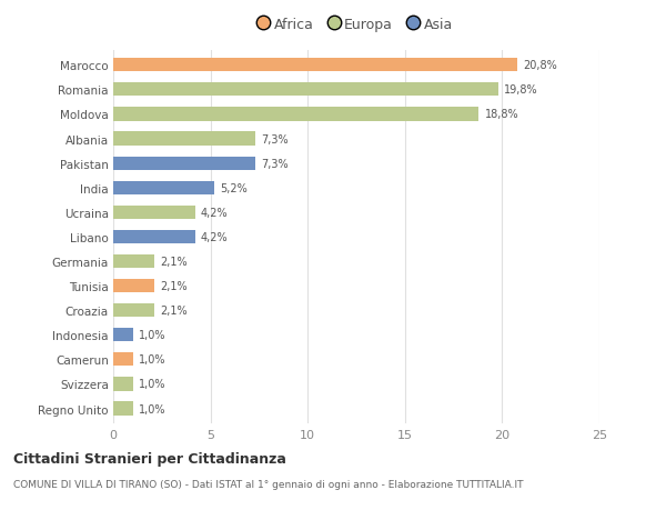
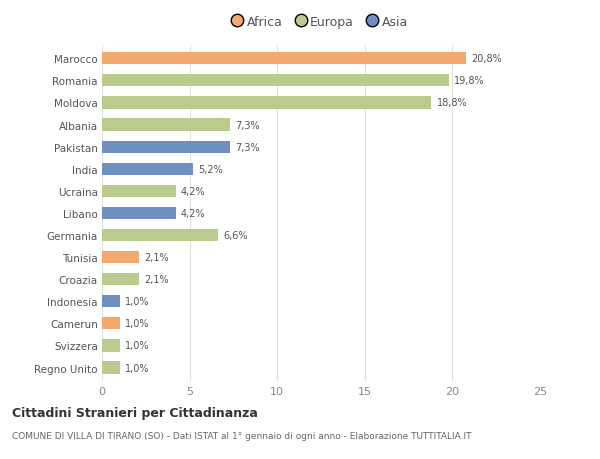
Germania: 2,1% -> 6,6%
